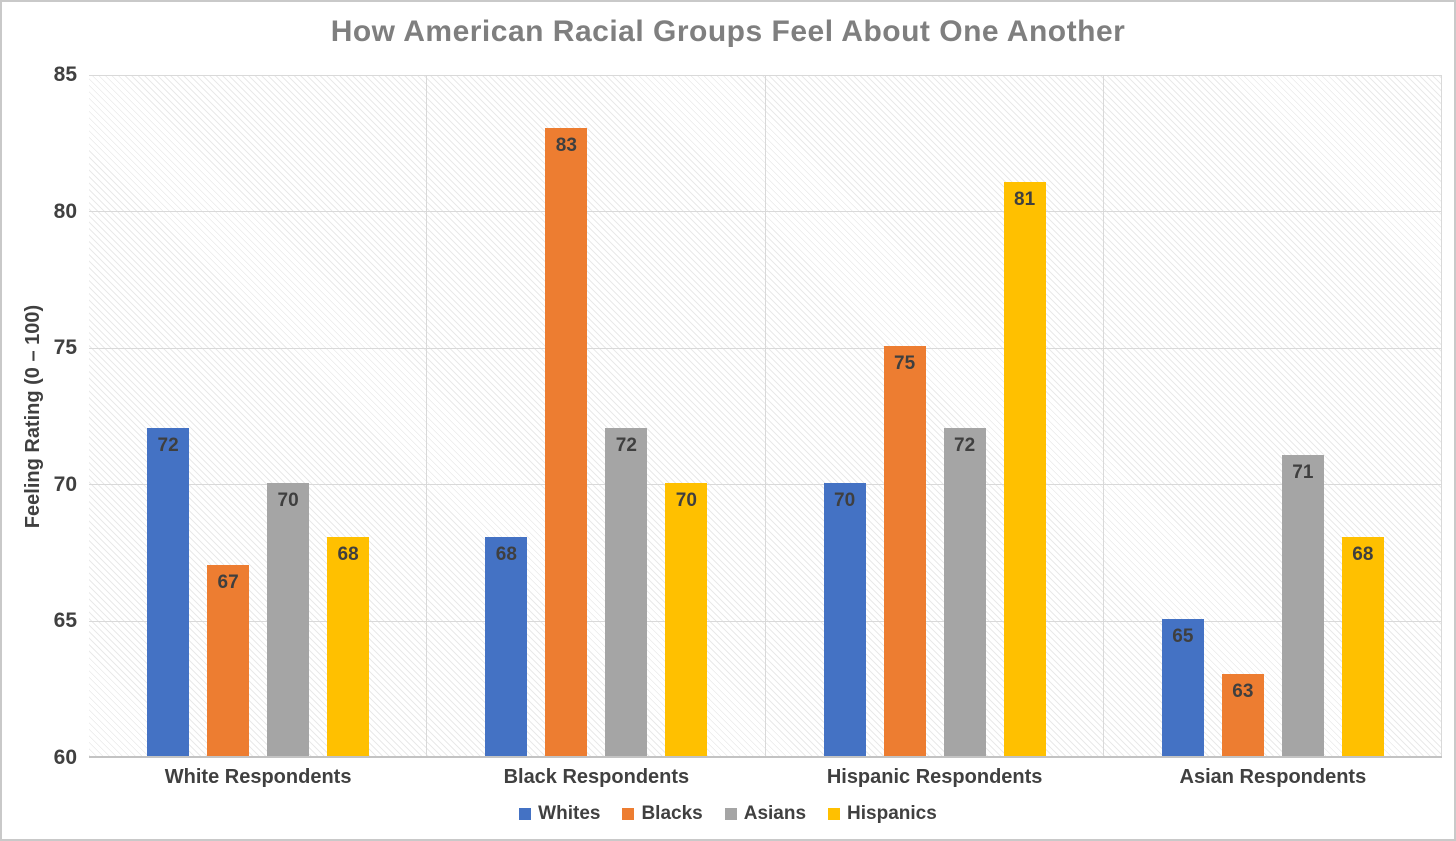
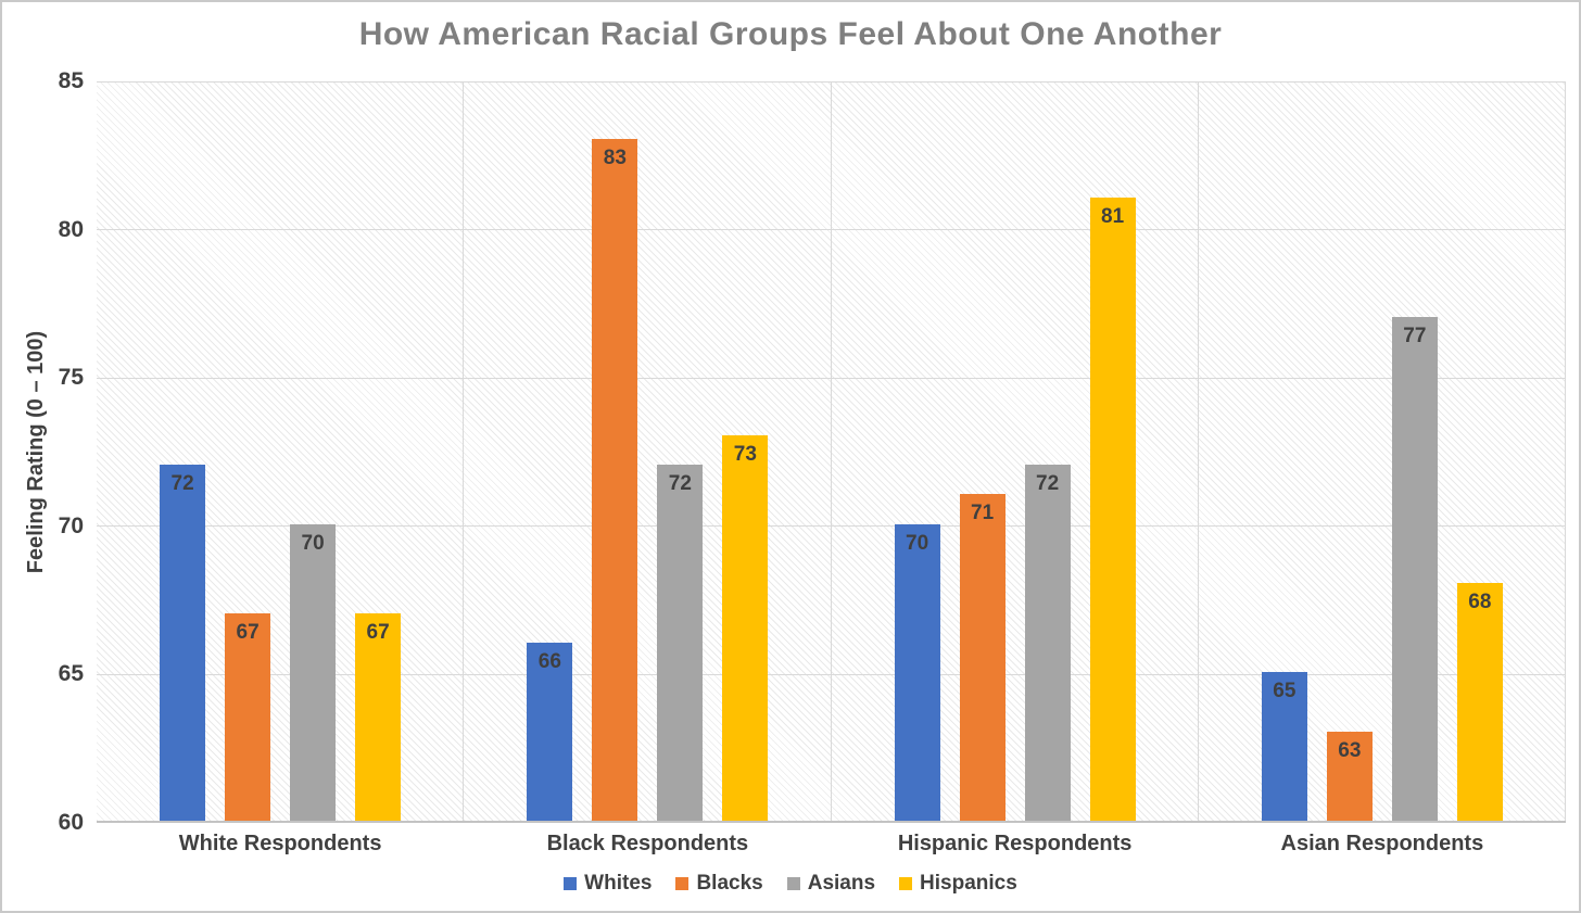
Hispanics/White Respondents: 68 -> 67
Whites/Black Respondents: 68 -> 66
Hispanics/Black Respondents: 70 -> 73
Blacks/Hispanic Respondents: 75 -> 71
Asians/Asian Respondents: 71 -> 77
